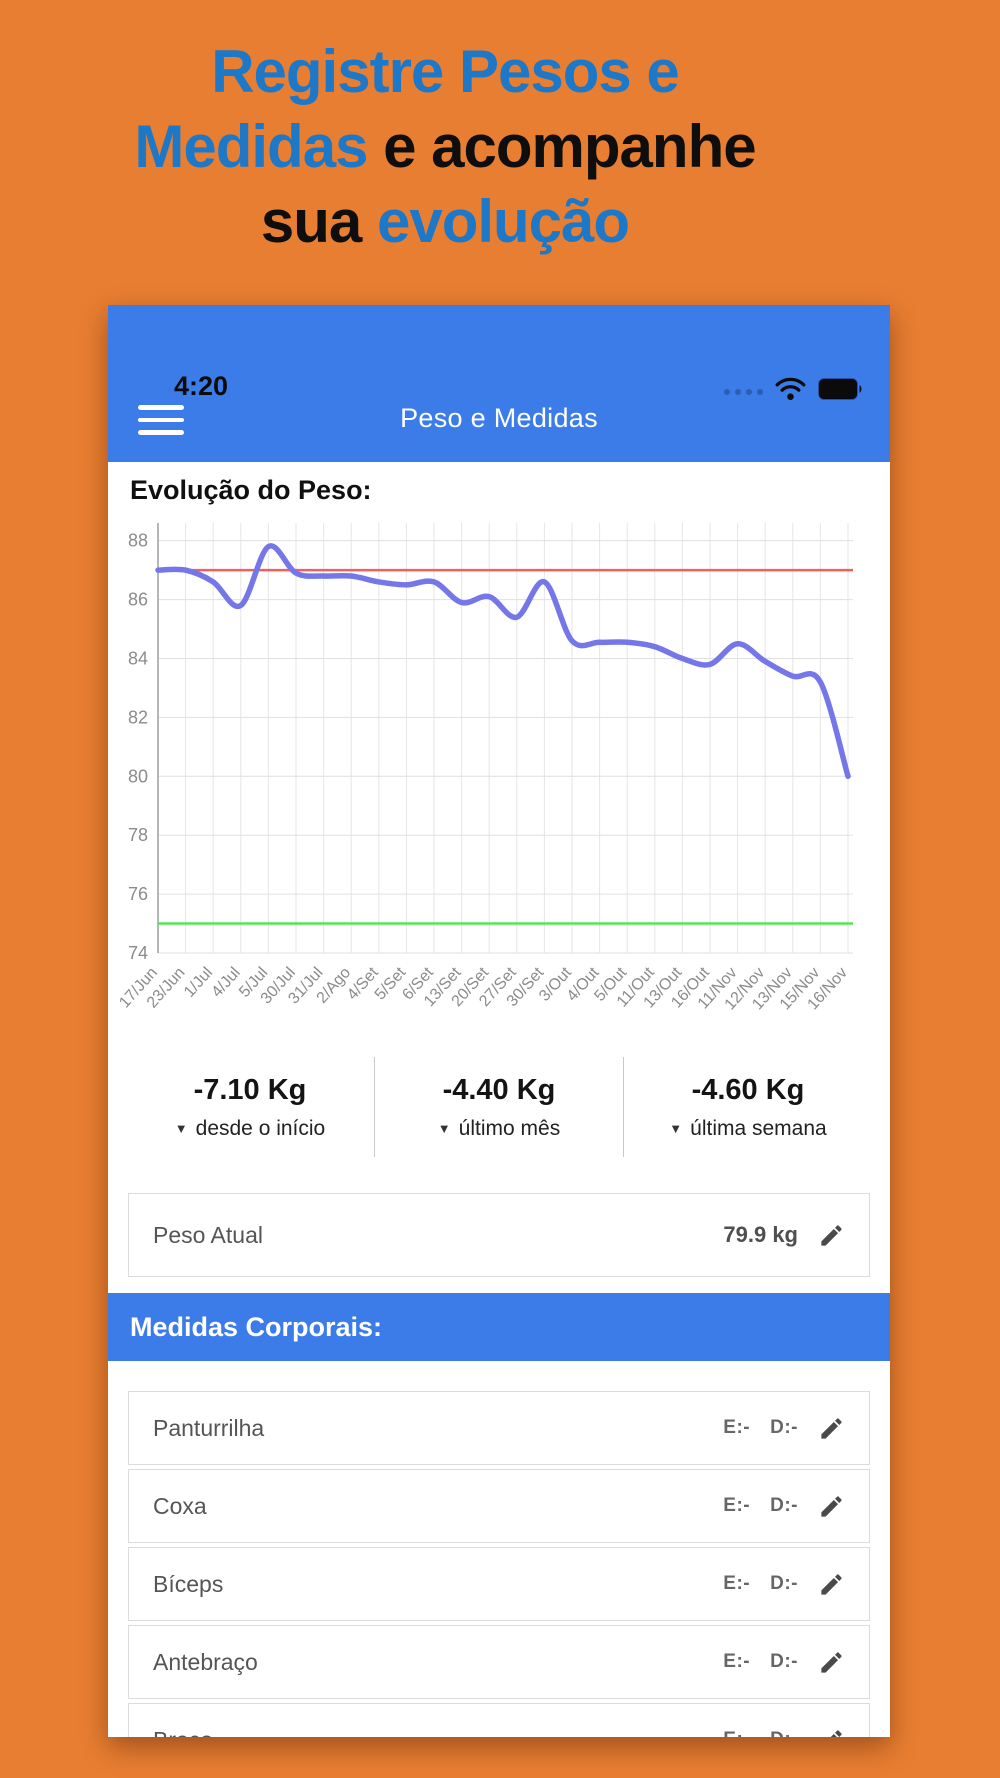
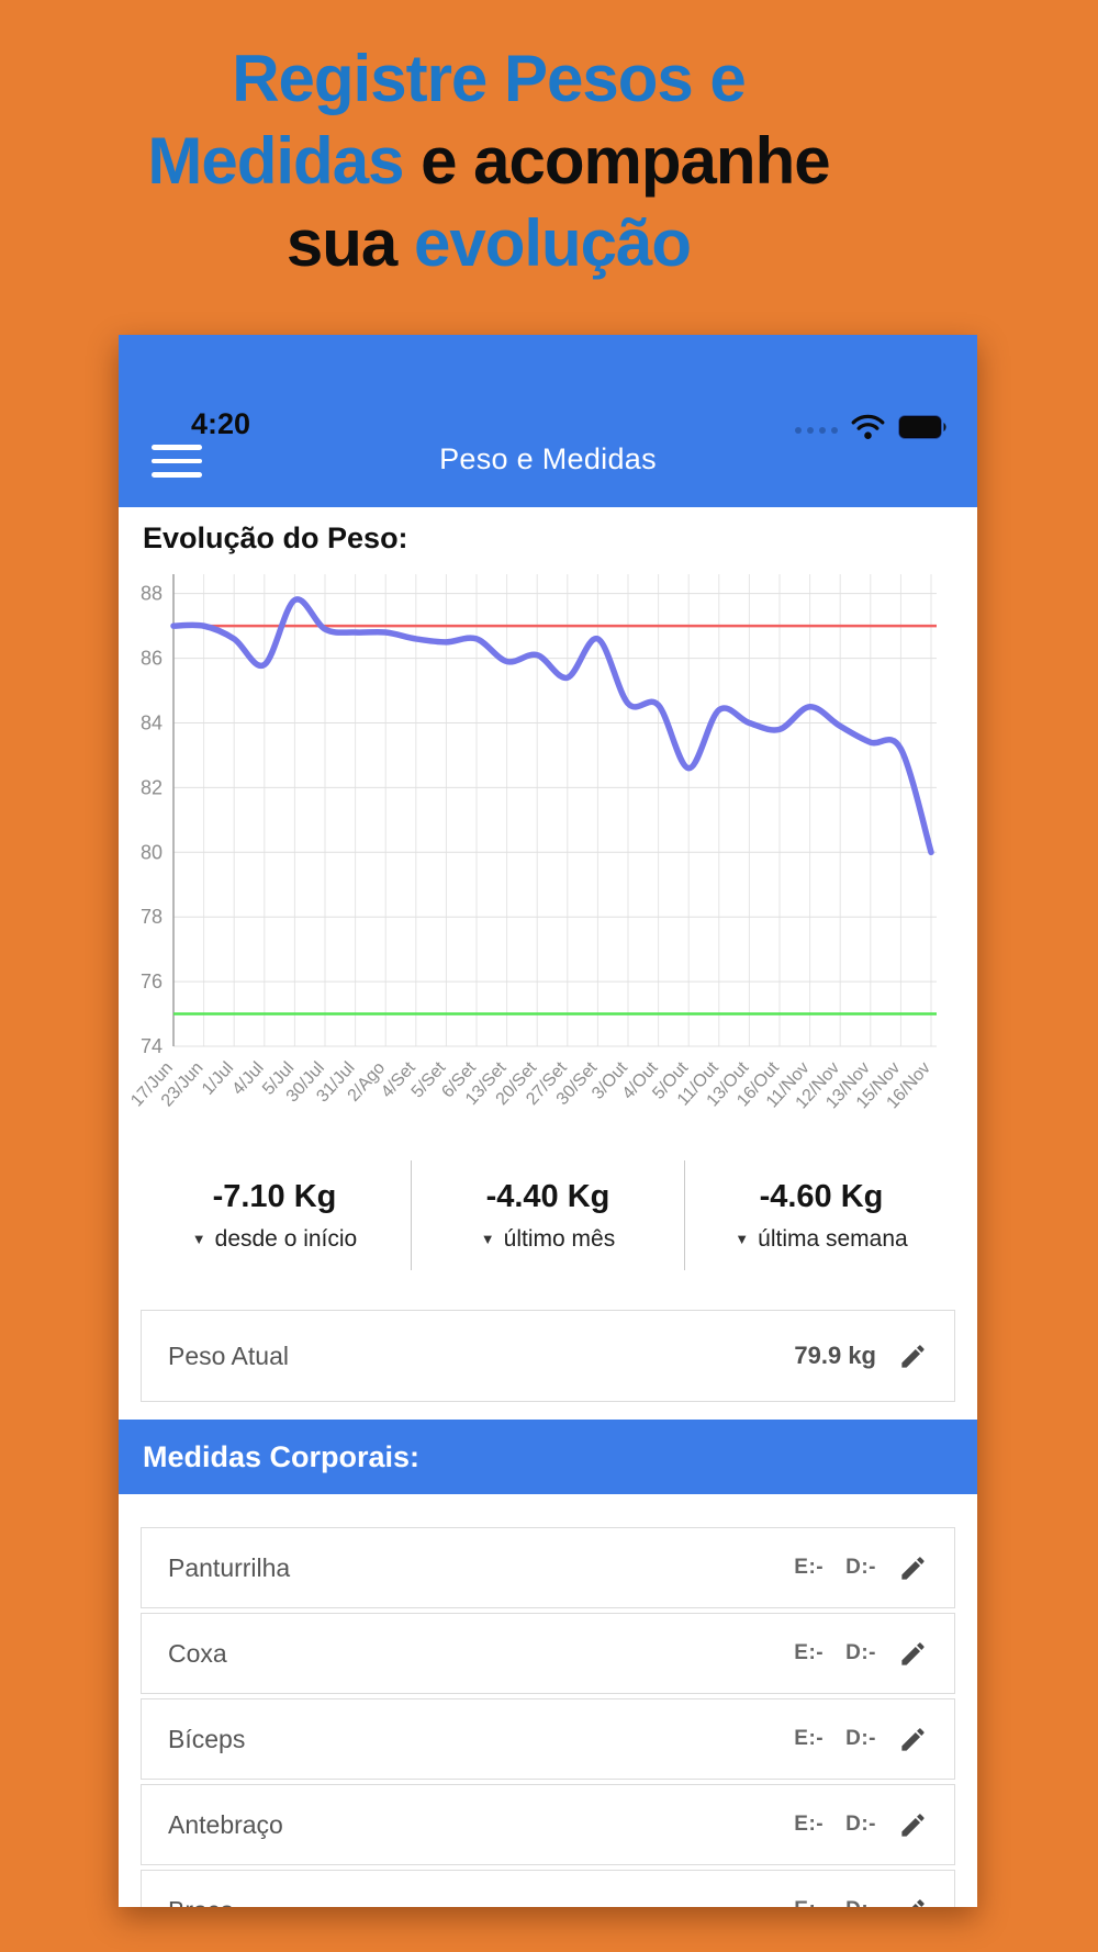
5/Out: 84.5 -> 82.6
